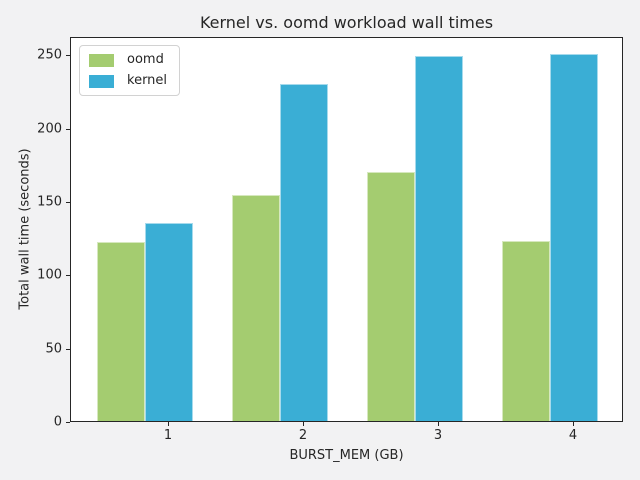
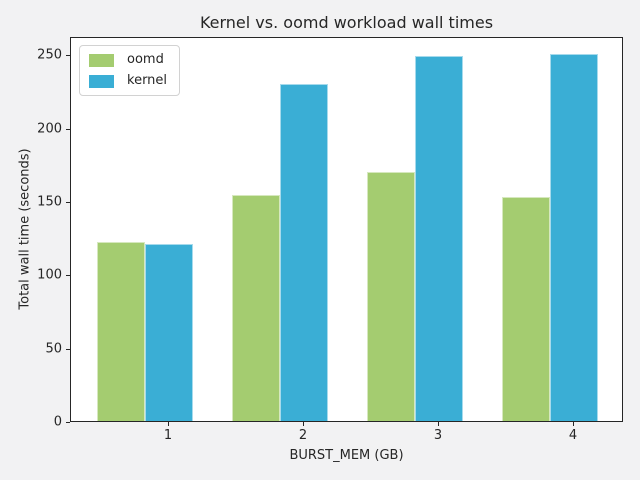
kernel/1: 135 -> 121
oomd/4: 123 -> 153
